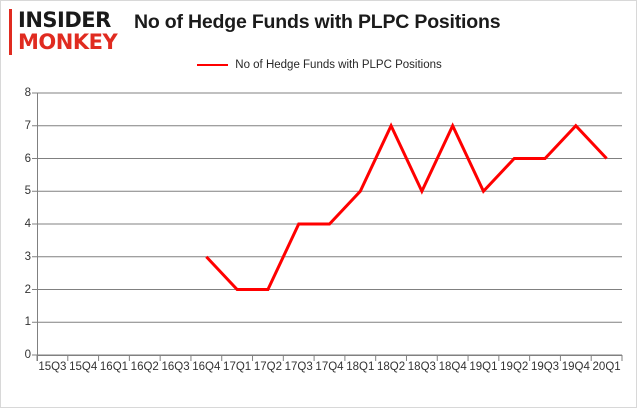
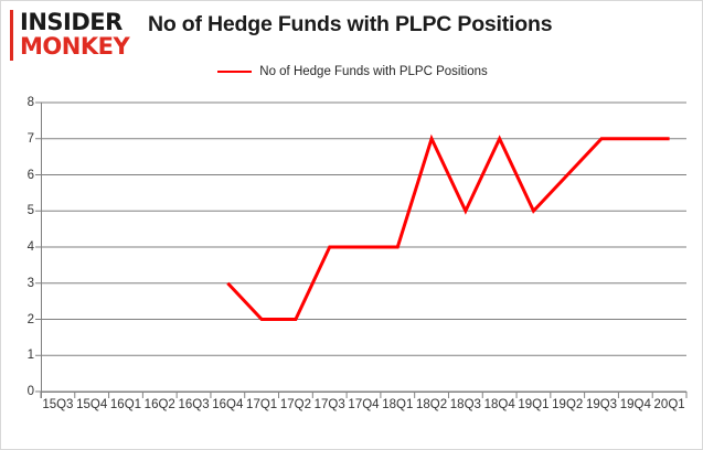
18Q1: 5 -> 4
19Q3: 6 -> 7
20Q1: 6 -> 7
